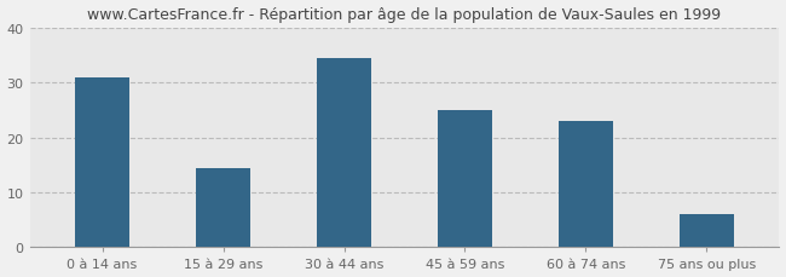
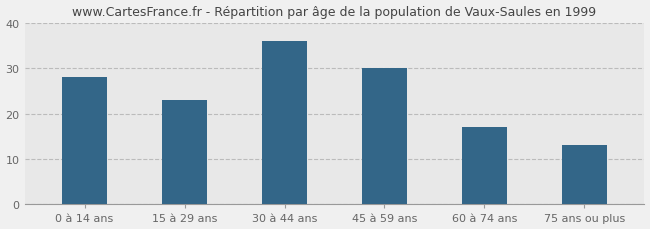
0 à 14 ans: 31.0 -> 28.0
15 à 29 ans: 14.5 -> 23.0
30 à 44 ans: 34.5 -> 36.0
45 à 59 ans: 25.0 -> 30.0
60 à 74 ans: 23.0 -> 17.0
75 ans ou plus: 6.0 -> 13.0
